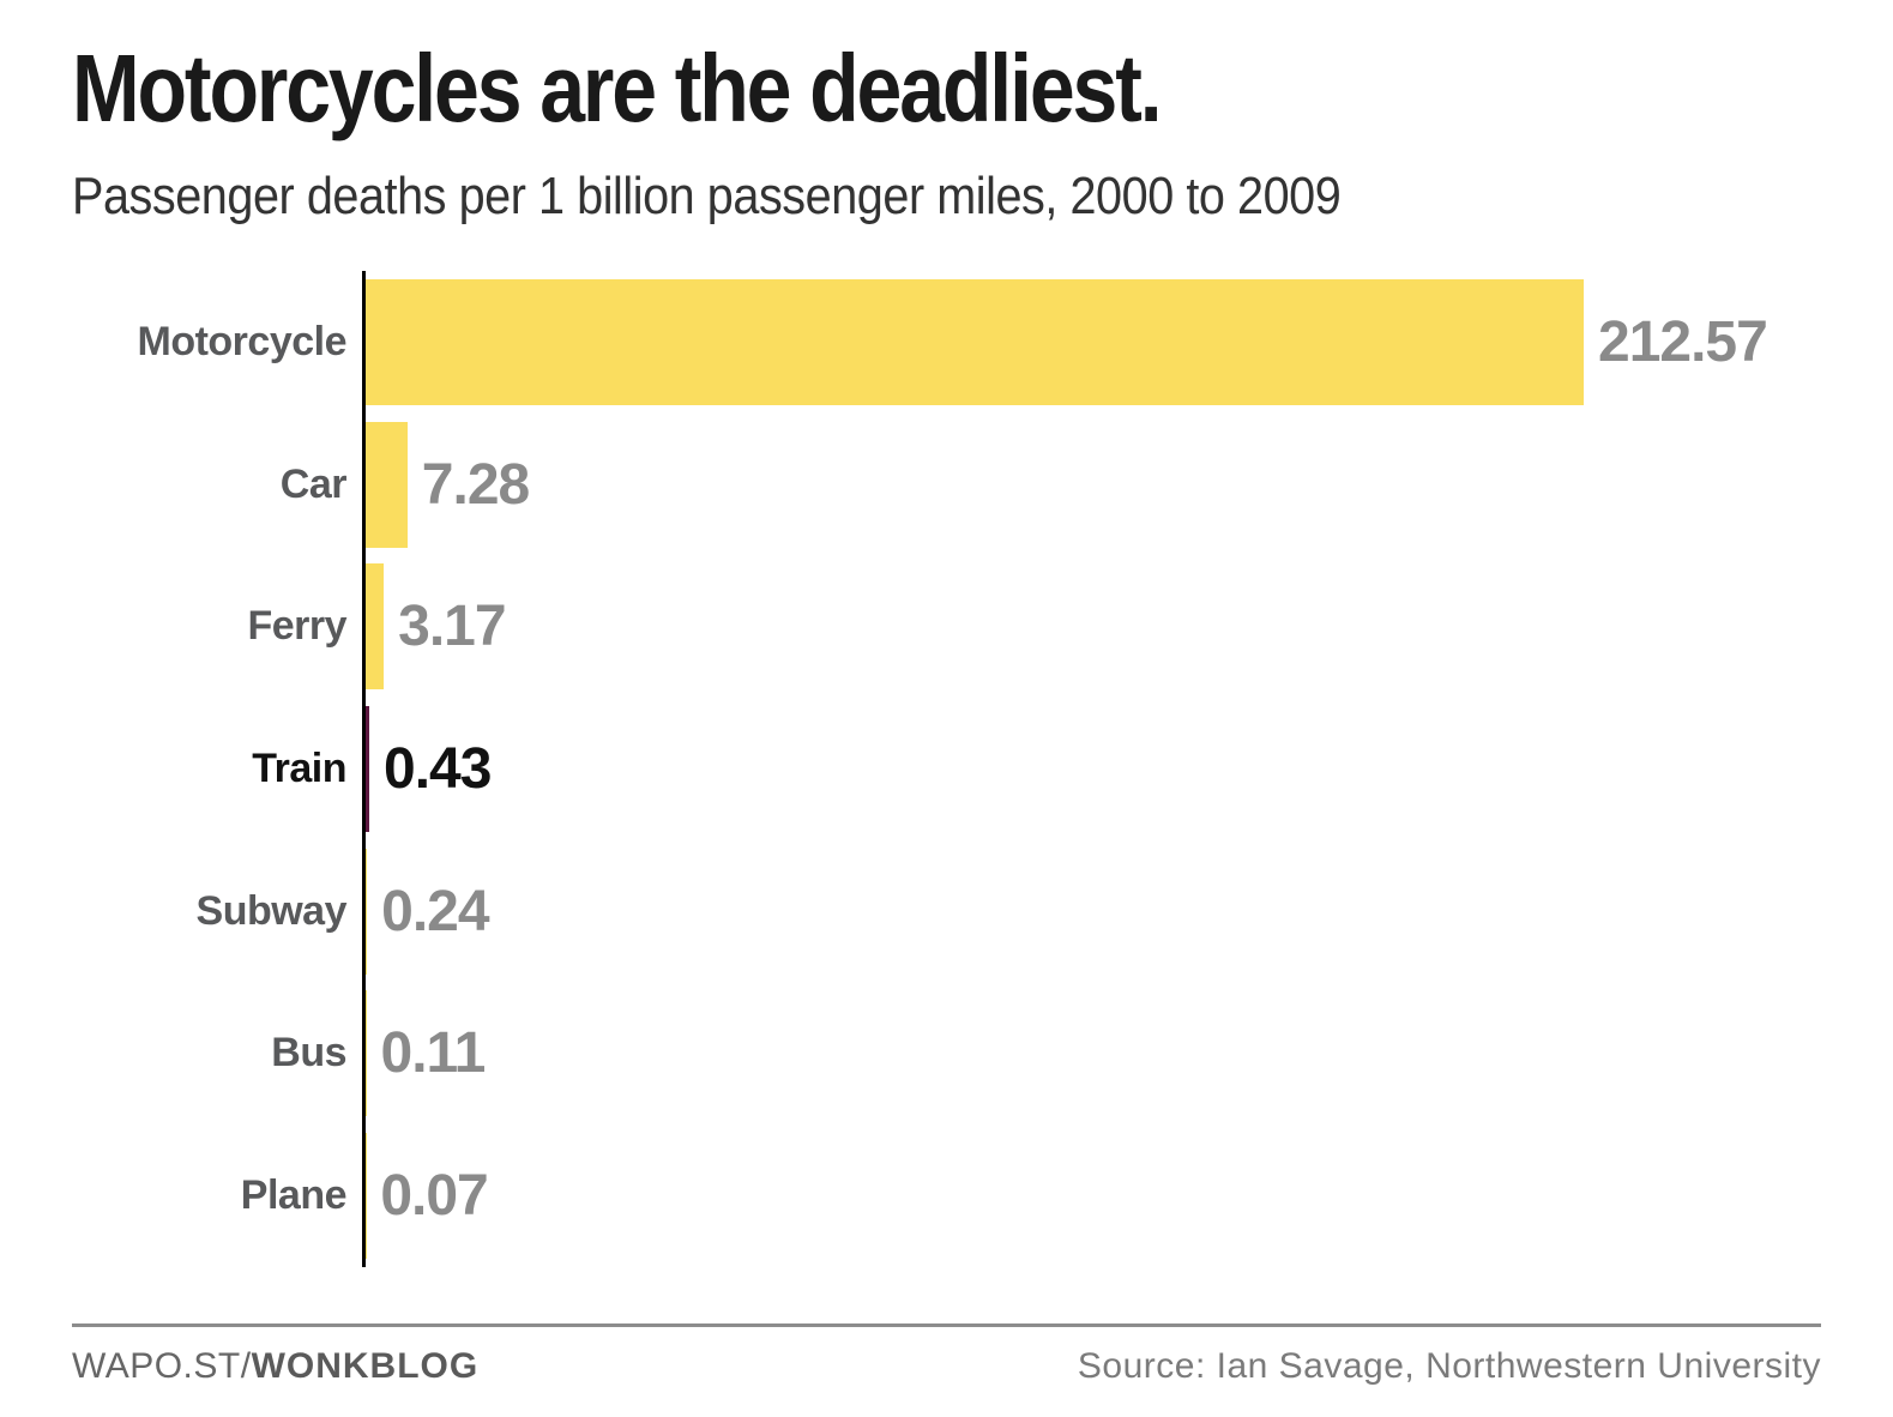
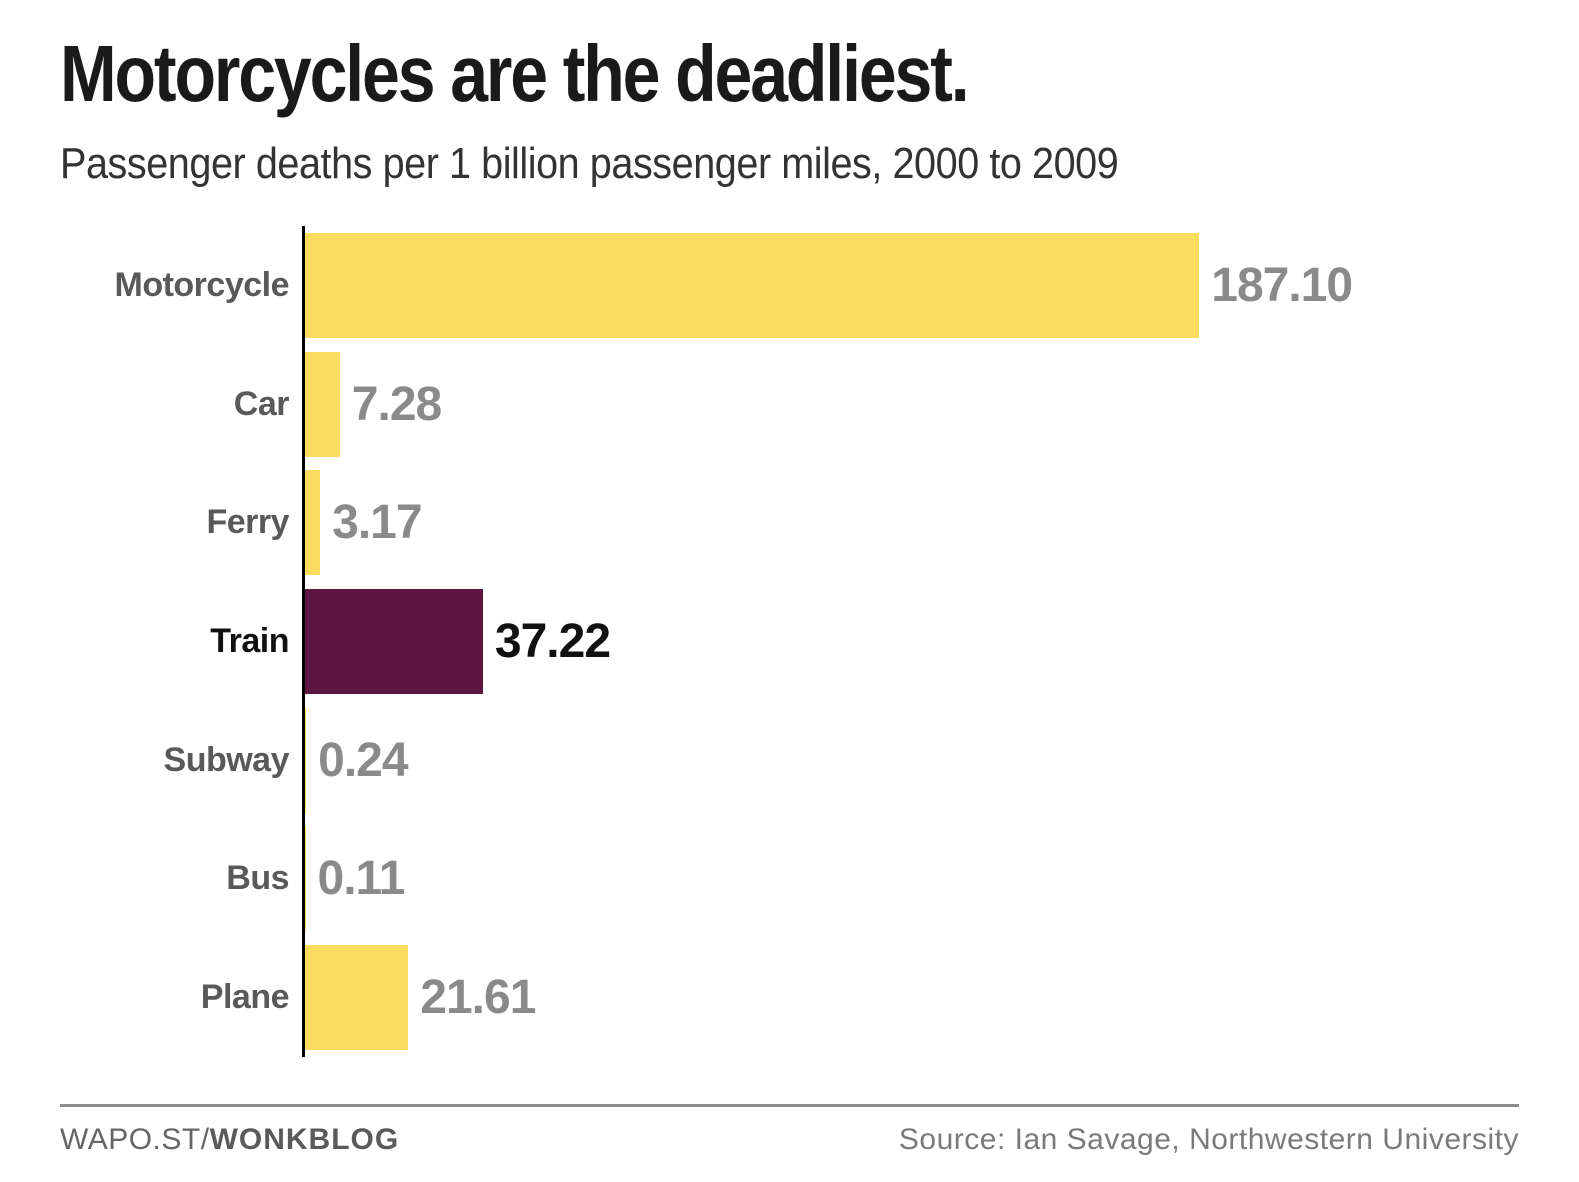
Motorcycle: 212.57 -> 187.10
Train: 0.43 -> 37.22
Plane: 0.07 -> 21.61
